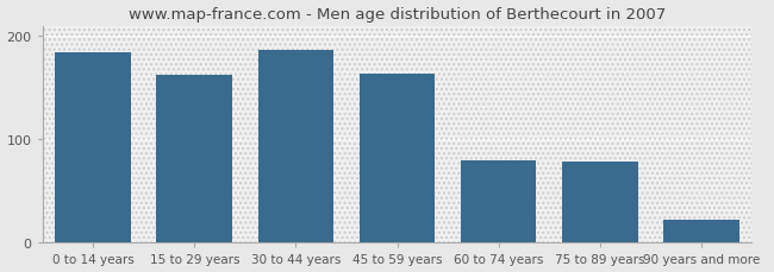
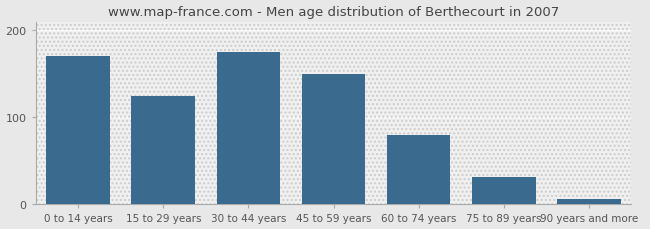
0 to 14 years: 184 -> 170
15 to 29 years: 162 -> 125
30 to 44 years: 186 -> 175
45 to 59 years: 164 -> 150
75 to 89 years: 78 -> 32
90 years and more: 22 -> 6
